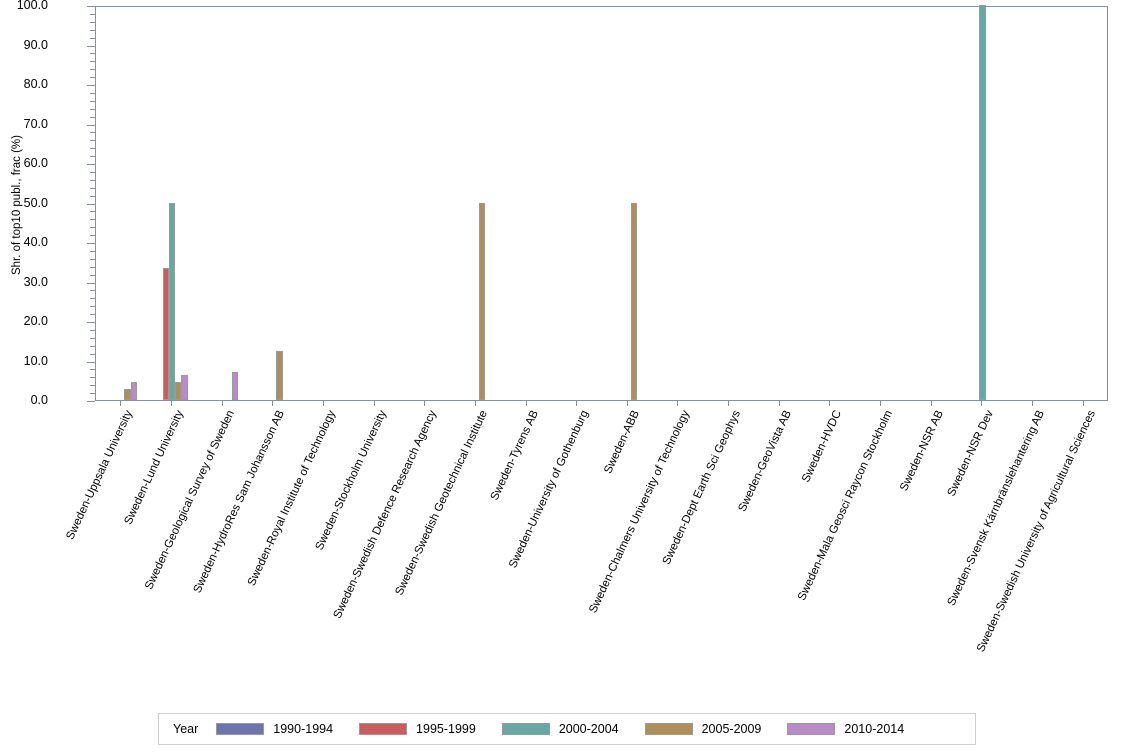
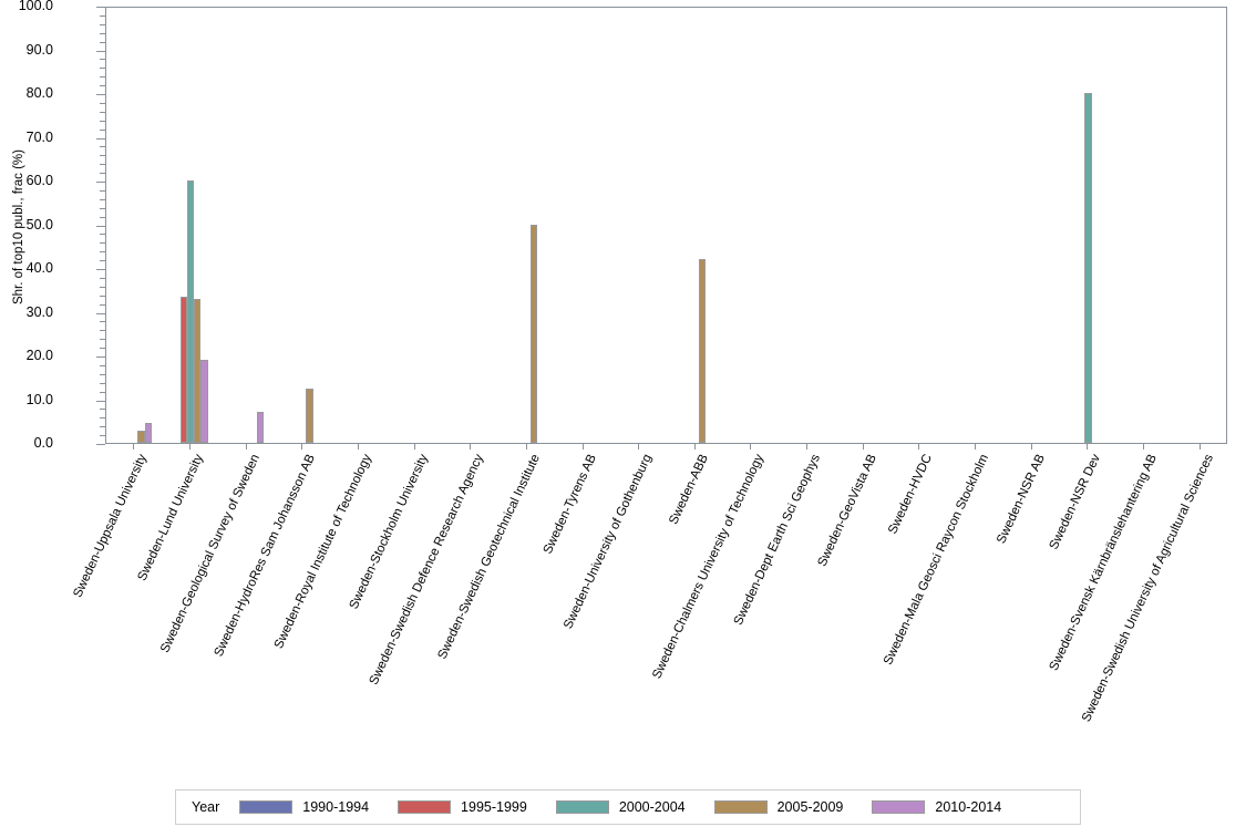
2000-2004/Sweden-Lund University: 50 -> 60
2005-2009/Sweden-Lund University: 4 -> 33
2010-2014/Sweden-Lund University: 6 -> 19
2005-2009/Sweden-ABB: 50 -> 42
2000-2004/Sweden-NSR Dev: 100 -> 80
